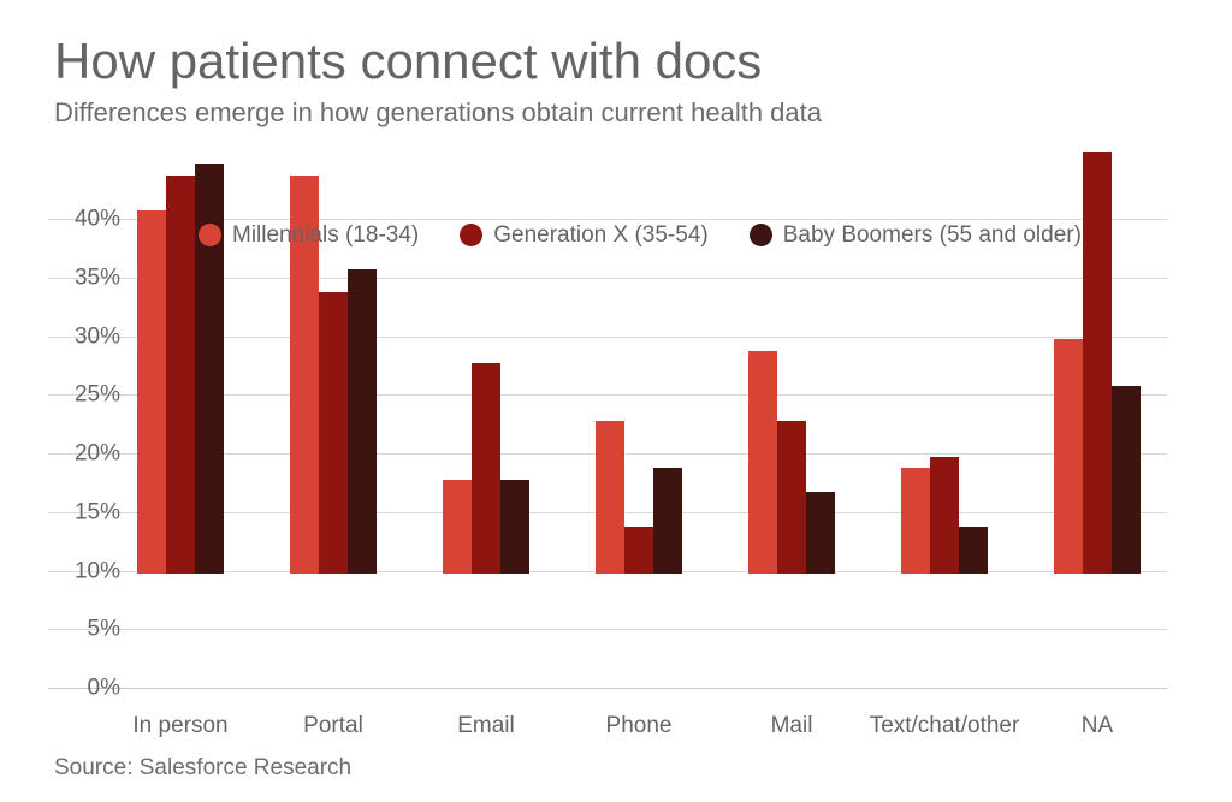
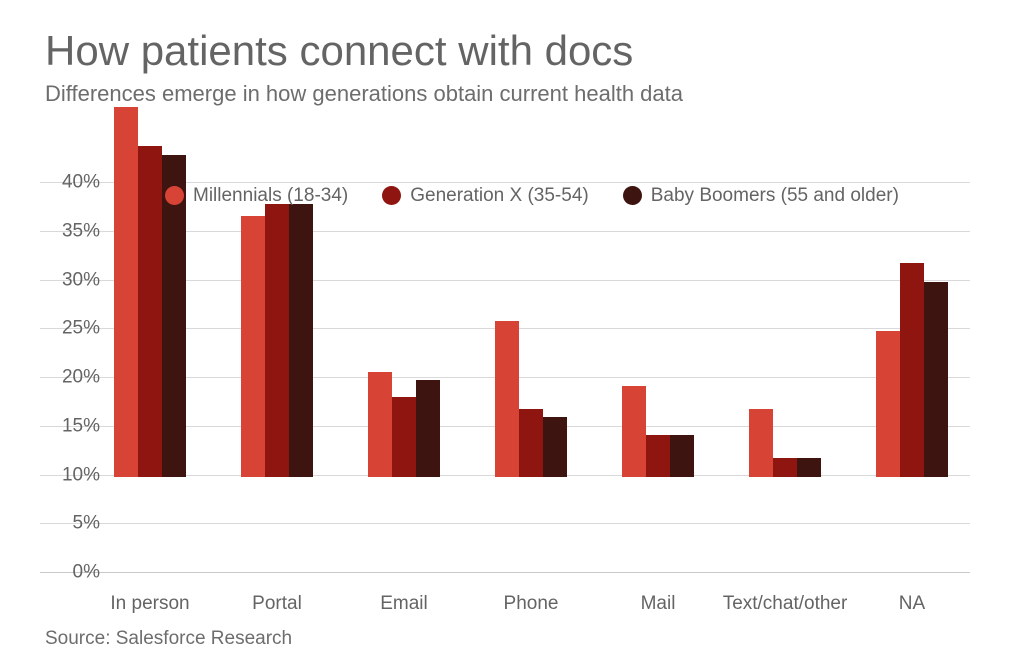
Millennials (18-34)/In person: 31% -> 38%
Baby Boomers (55 and older)/In person: 35% -> 33%
Millennials (18-34)/Portal: 34% -> 27%
Generation X (35-54)/Portal: 24% -> 28%
Baby Boomers (55 and older)/Portal: 26% -> 28%
Millennials (18-34)/Email: 8% -> 11%
Generation X (35-54)/Email: 18% -> 8%
Baby Boomers (55 and older)/Email: 8% -> 10%
Millennials (18-34)/Phone: 13% -> 16%
Generation X (35-54)/Phone: 4% -> 7%
Baby Boomers (55 and older)/Phone: 9% -> 6%
Millennials (18-34)/Mail: 19% -> 9%
Generation X (35-54)/Mail: 13% -> 4%
Baby Boomers (55 and older)/Mail: 7% -> 4%
Millennials (18-34)/Text/chat/other: 9% -> 7%
Generation X (35-54)/Text/chat/other: 10% -> 2%
Baby Boomers (55 and older)/Text/chat/other: 4% -> 2%
Millennials (18-34)/NA: 20% -> 15%
Generation X (35-54)/NA: 36% -> 22%
Baby Boomers (55 and older)/NA: 16% -> 20%
